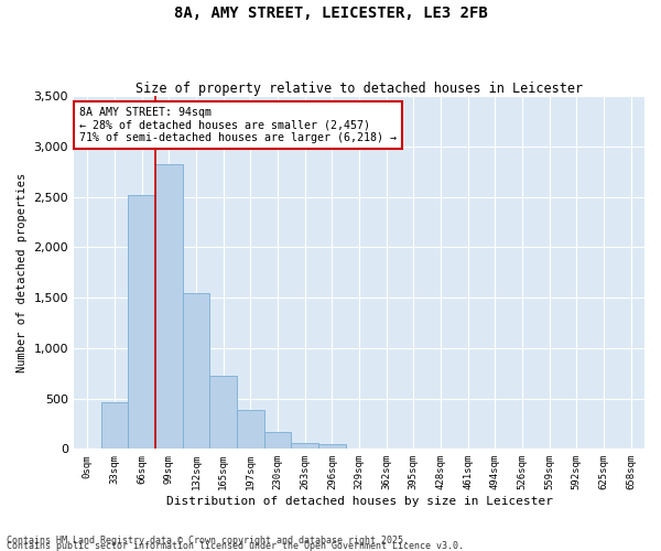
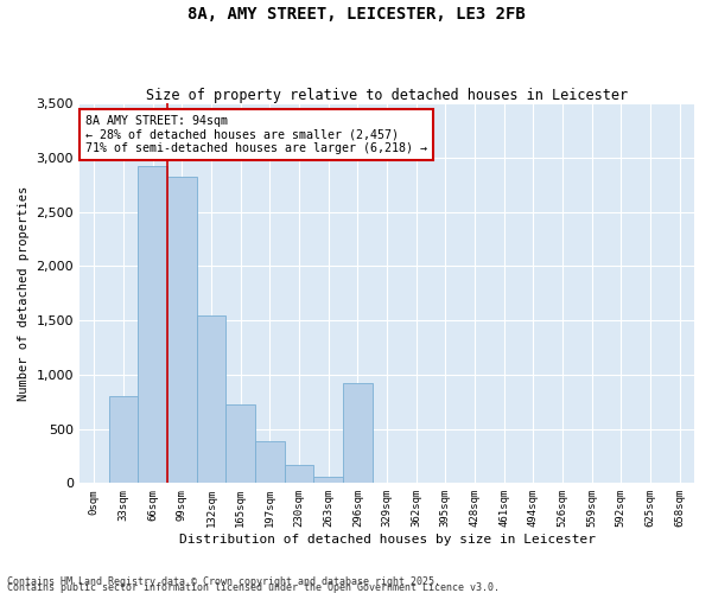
33sqm: 460 -> 800
66sqm: 2,520 -> 2,920
296sqm: 50 -> 920
